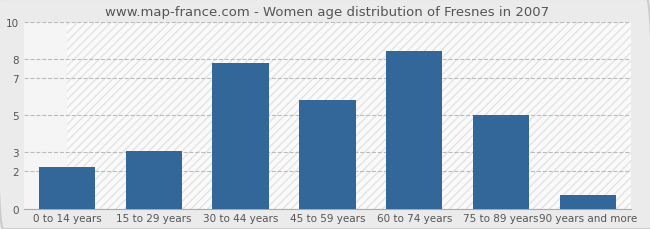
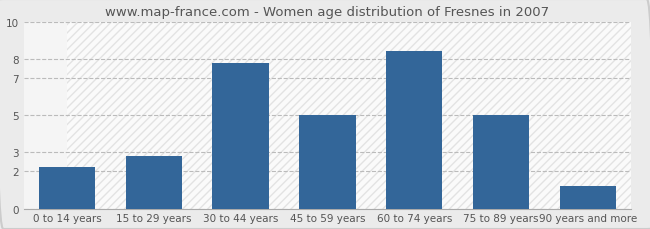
15 to 29 years: 3.1 -> 2.8
45 to 59 years: 5.8 -> 5.0
90 years and more: 0.7 -> 1.2
